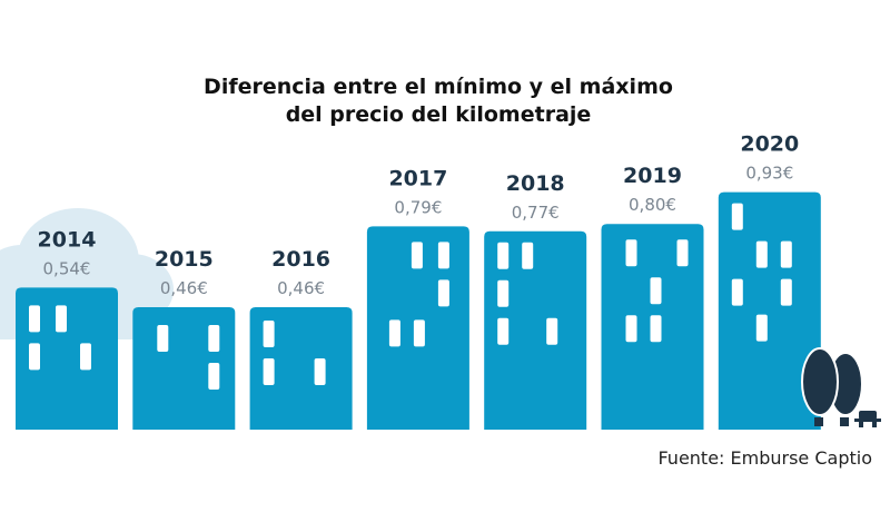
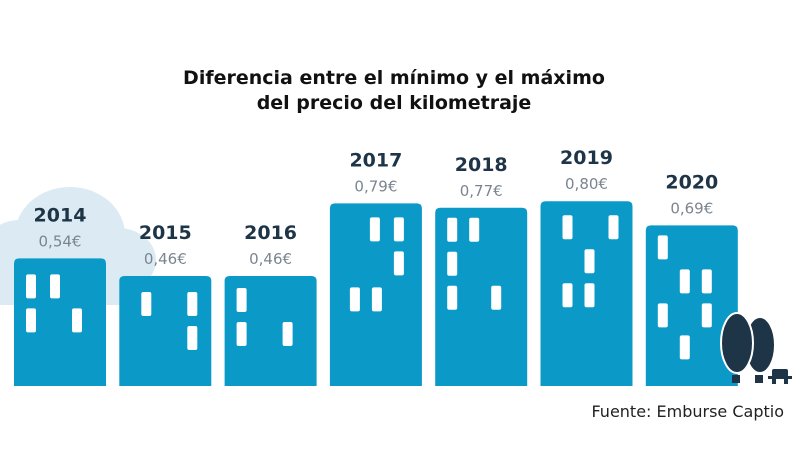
2020: 0,93 -> 0,69
